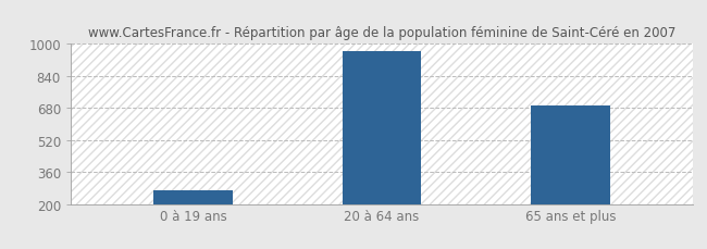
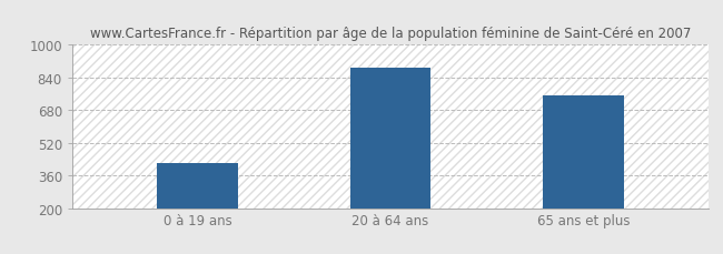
0 à 19 ans: 270 -> 420
20 à 64 ans: 960 -> 890
65 ans et plus: 700 -> 750
